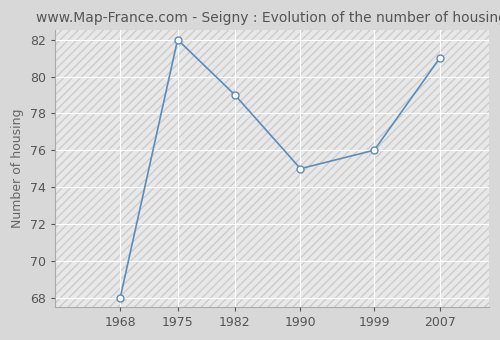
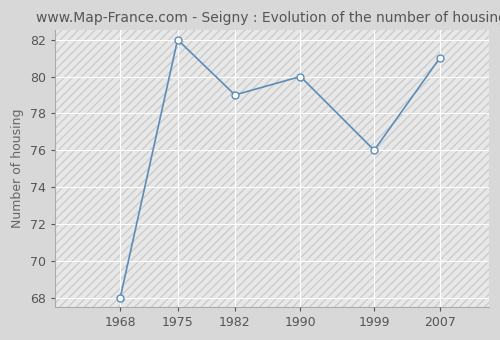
1990: 75 -> 80
